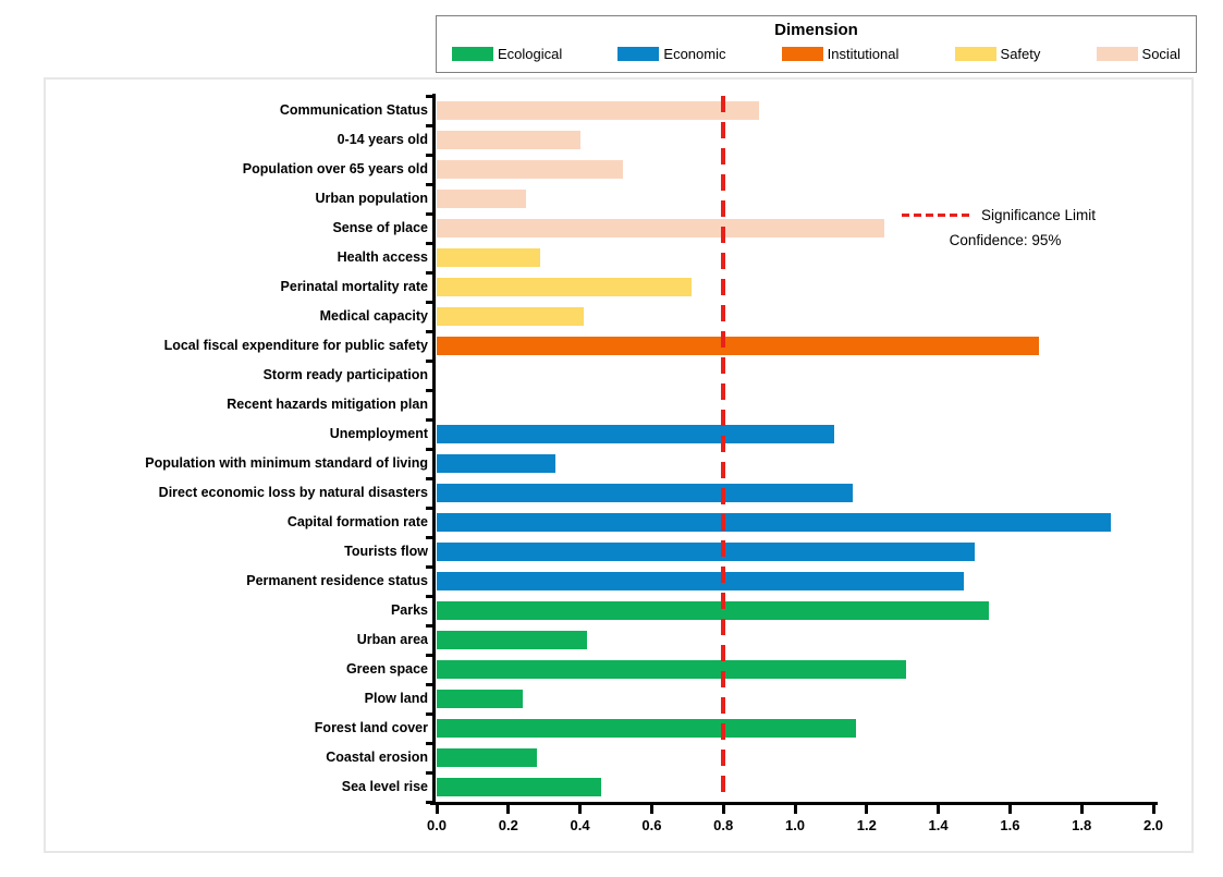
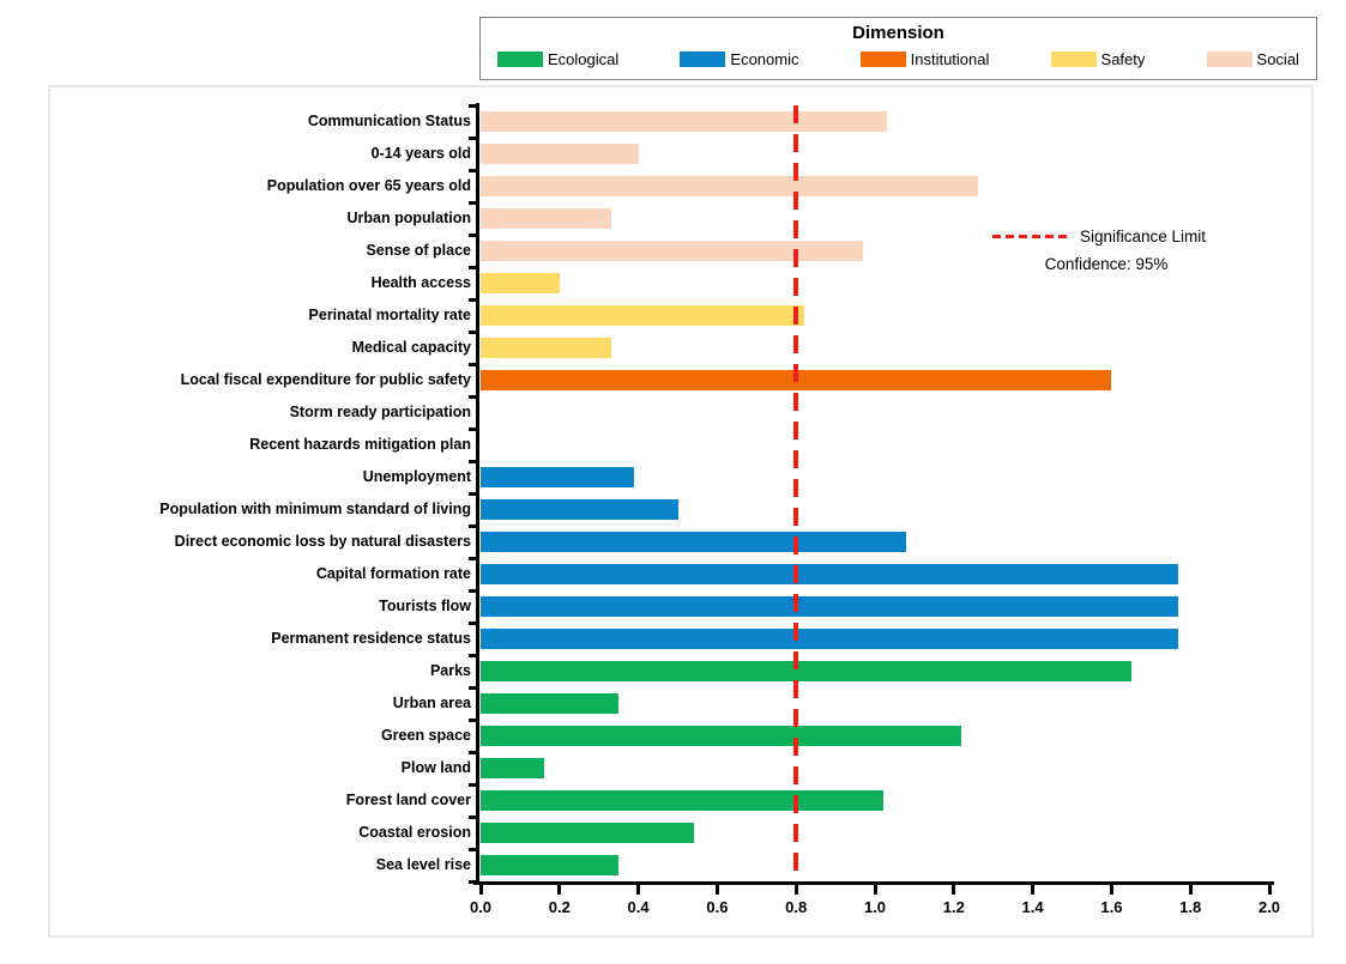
Communication Status: 0.90 -> 1.03
Population over 65 years old: 0.52 -> 1.26
Urban population: 0.25 -> 0.33
Sense of place: 1.25 -> 0.97
Health access: 0.29 -> 0.20
Perinatal mortality rate: 0.71 -> 0.82
Medical capacity: 0.41 -> 0.33
Local fiscal expenditure for public safety: 1.68 -> 1.60
Unemployment: 1.11 -> 0.39
Population with minimum standard of living: 0.33 -> 0.50
Direct economic loss by natural disasters: 1.16 -> 1.08
Capital formation rate: 1.88 -> 1.77
Tourists flow: 1.50 -> 1.77
Permanent residence status: 1.47 -> 1.77
Parks: 1.54 -> 1.65
Urban area: 0.42 -> 0.35
Green space: 1.31 -> 1.22
Plow land: 0.24 -> 0.16
Forest land cover: 1.17 -> 1.02
Coastal erosion: 0.28 -> 0.54
Sea level rise: 0.46 -> 0.35
